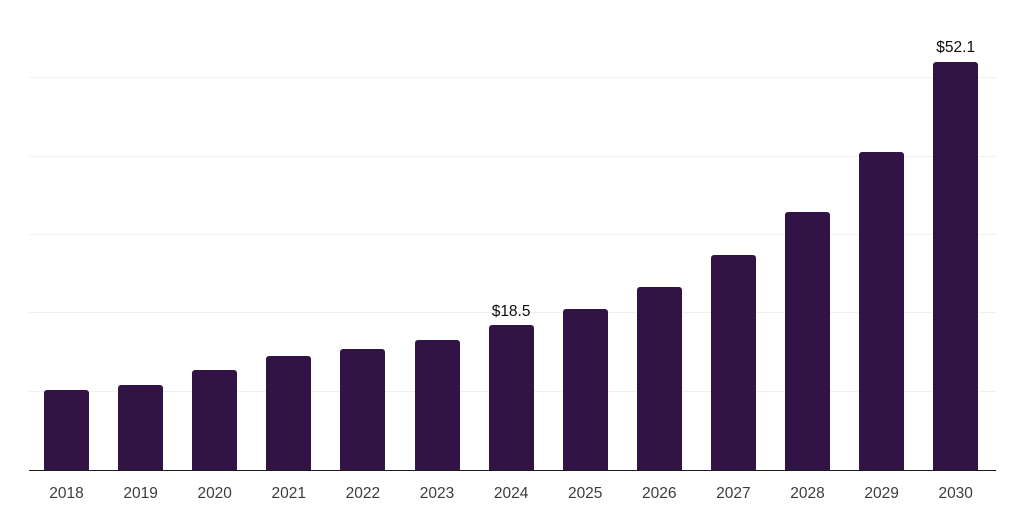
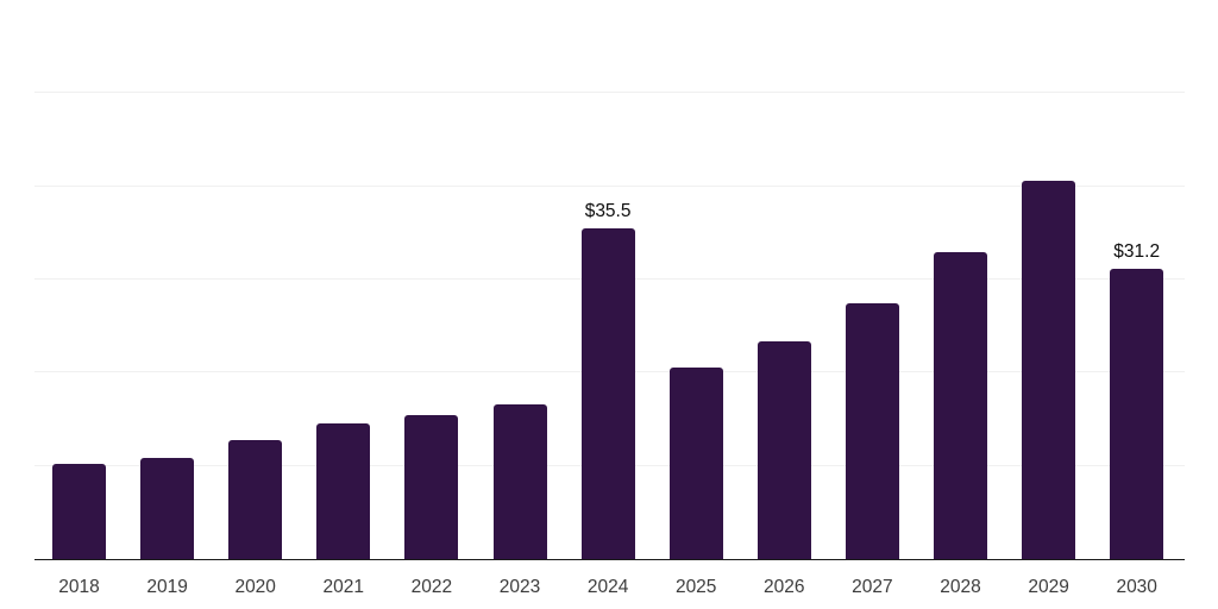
2024: $18.5 -> $35.5
2030: $52.1 -> $31.2
